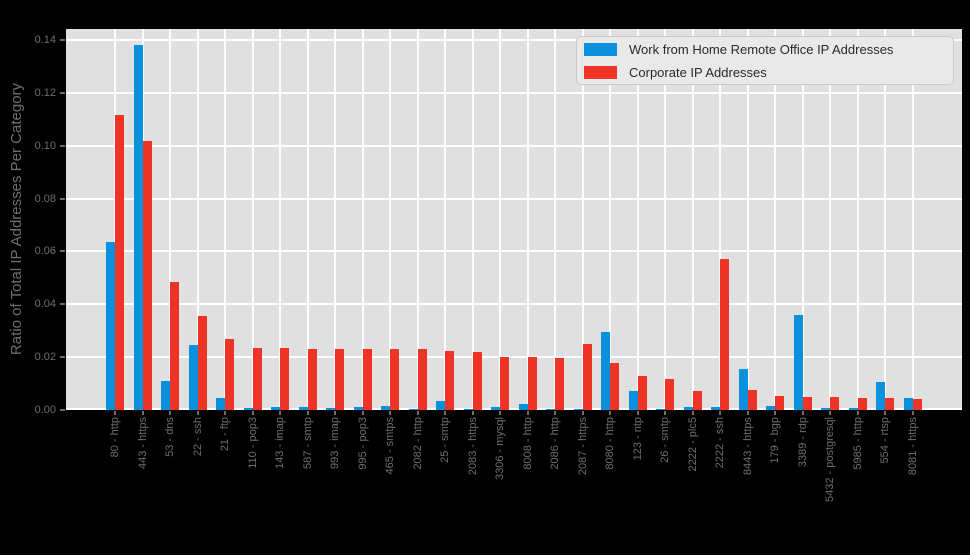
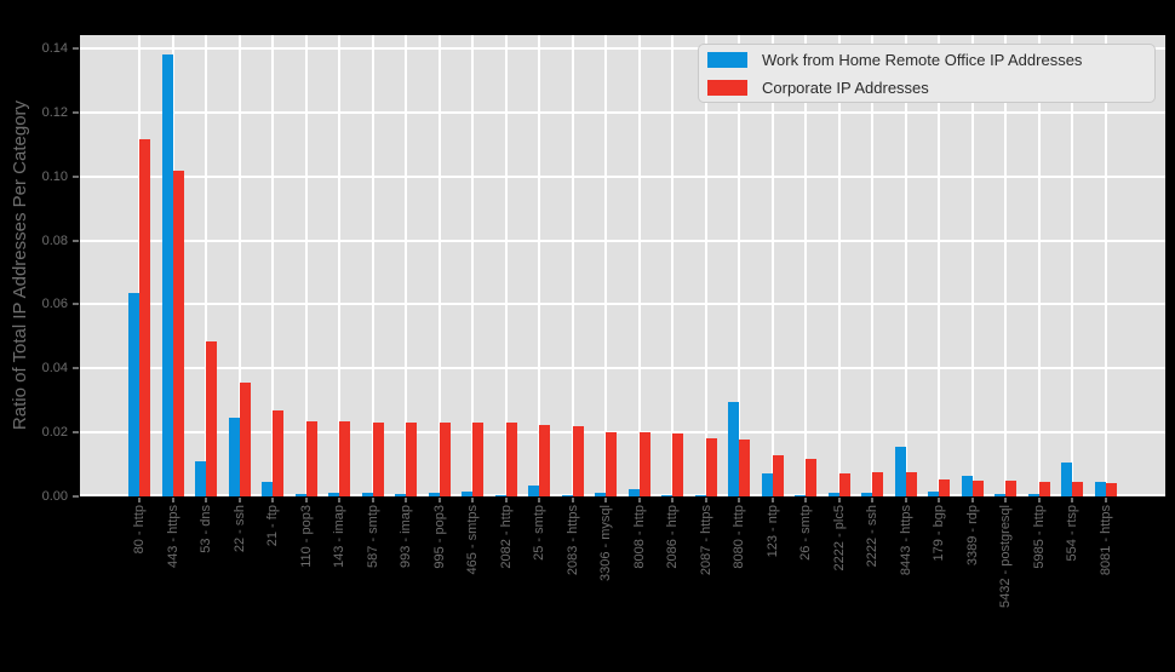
Corporate IP Addresses/2087 - https: 0.025 -> 0.018
Corporate IP Addresses/2222 - ssh: 0.057 -> 0.008
Work from Home Remote Office IP Addresses/3389 - rdp: 0.036 -> 0.006
